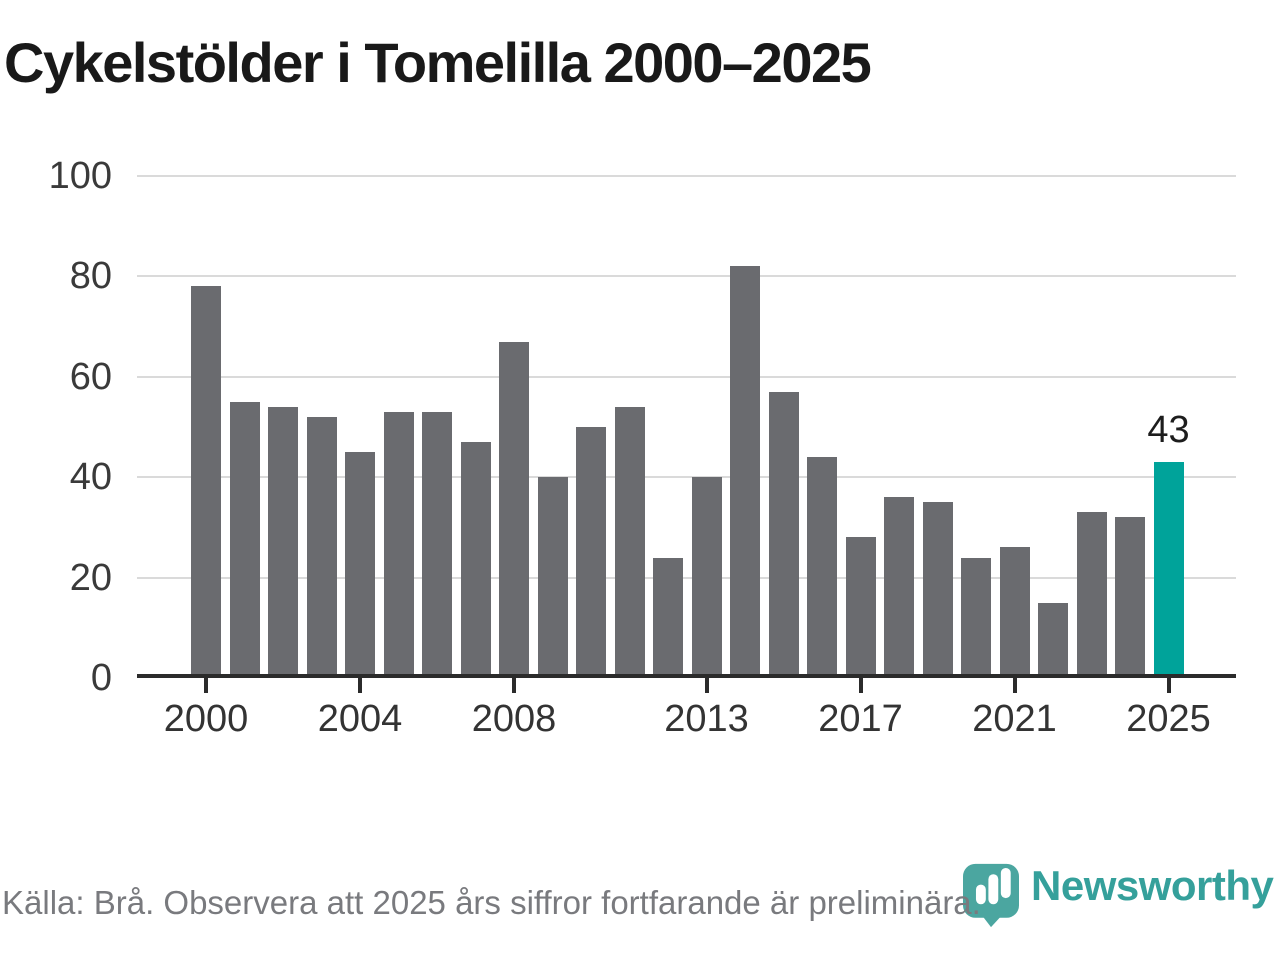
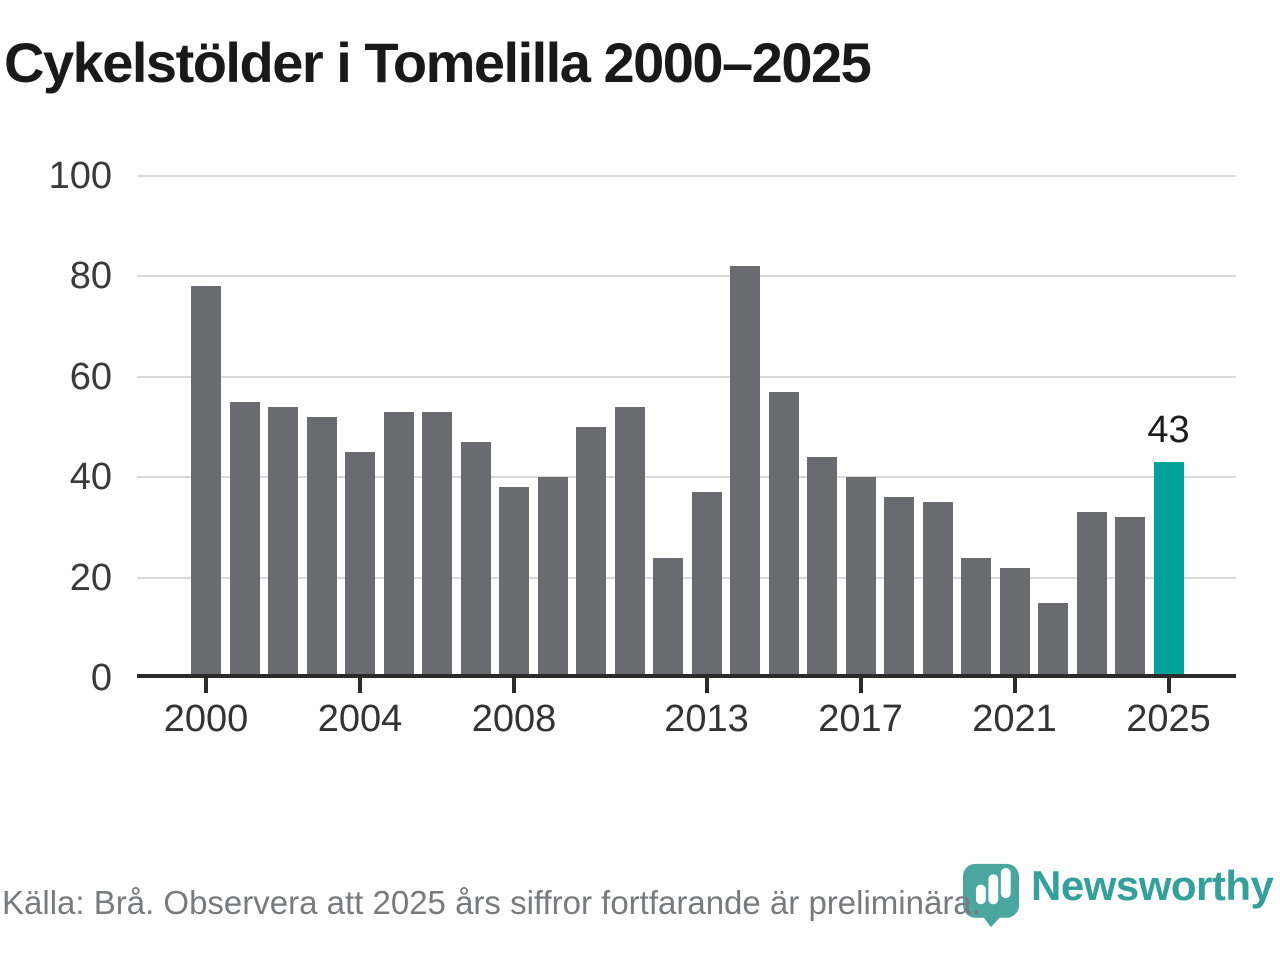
2008: 67 -> 38
2013: 40 -> 37
2017: 28 -> 40
2021: 26 -> 22
